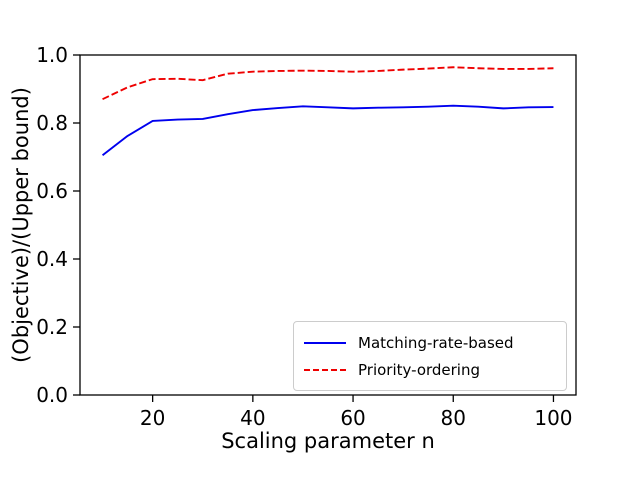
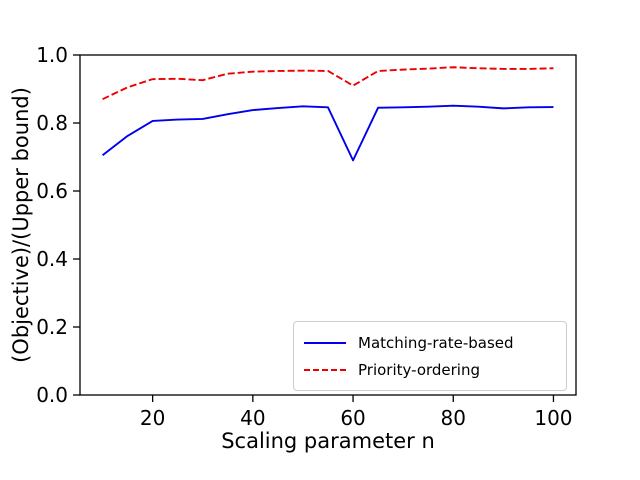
Matching-rate-based/60: 0.84 -> 0.69
Priority-ordering/60: 0.95 -> 0.91
